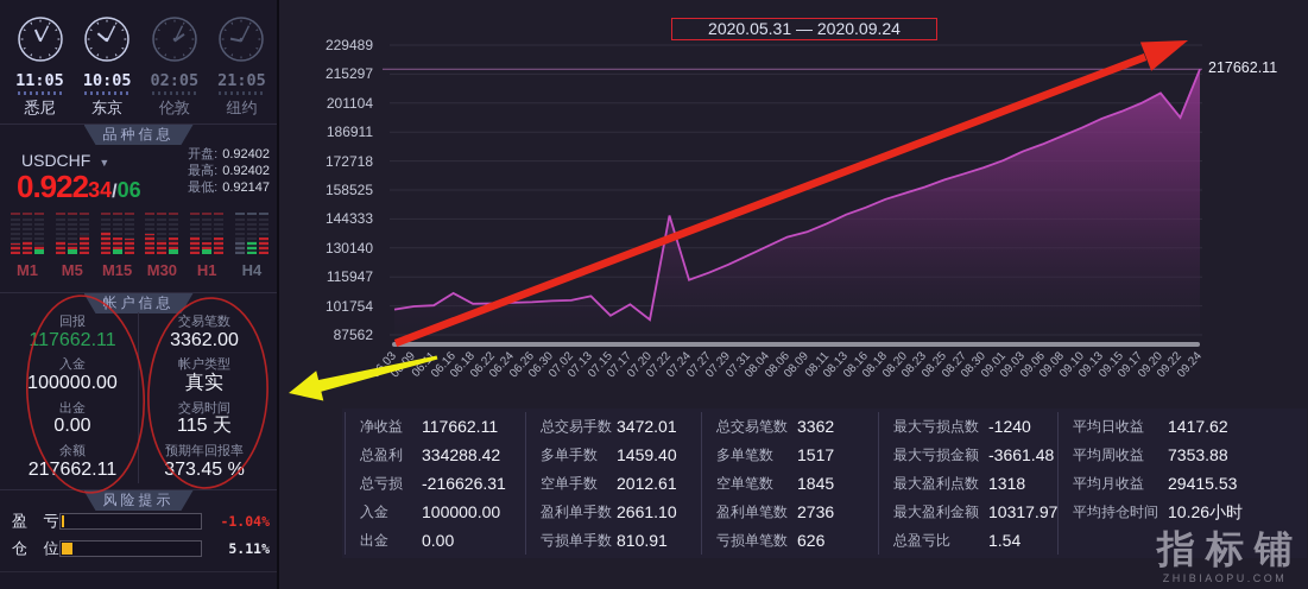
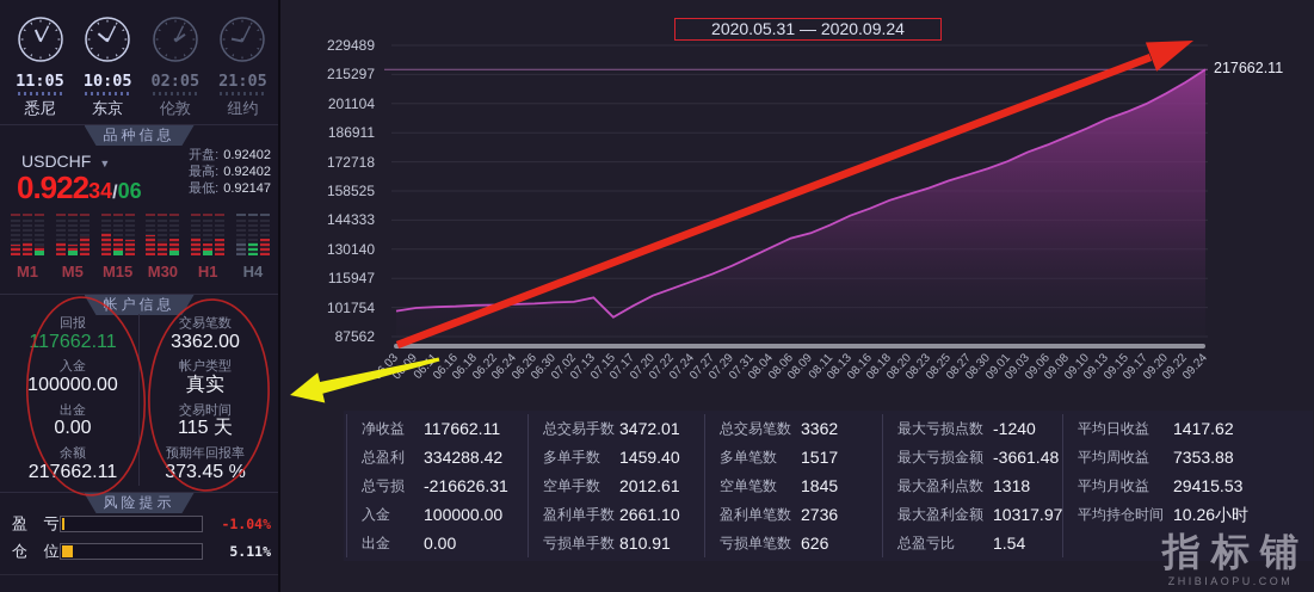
06.16: 108000 -> 102000
07.20: 95000 -> 108000
07.22: 146000 -> 111000
09.22: 194000 -> 212000
